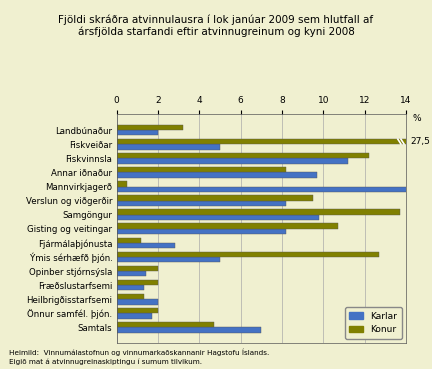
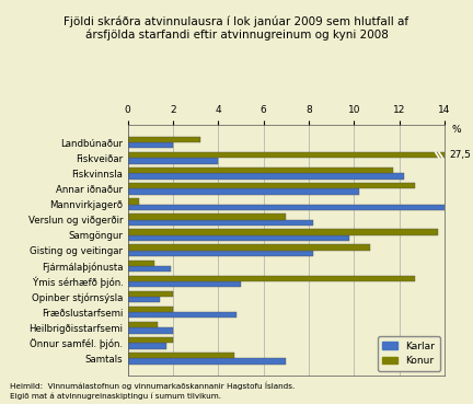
Karlar/Fiskveiðar: 5.0 -> 4.0
Konur/Fiskvinnsla: 12.2 -> 11.7
Karlar/Fiskvinnsla: 11.2 -> 12.2
Konur/Annar iðnaður: 8.2 -> 12.7
Karlar/Annar iðnaður: 9.7 -> 10.2
Konur/Verslun og viðgerðir: 9.5 -> 7.0
Karlar/Fjármálaþjónusta: 2.8 -> 1.9
Karlar/Fræðslustarfsemi: 1.3 -> 4.8
